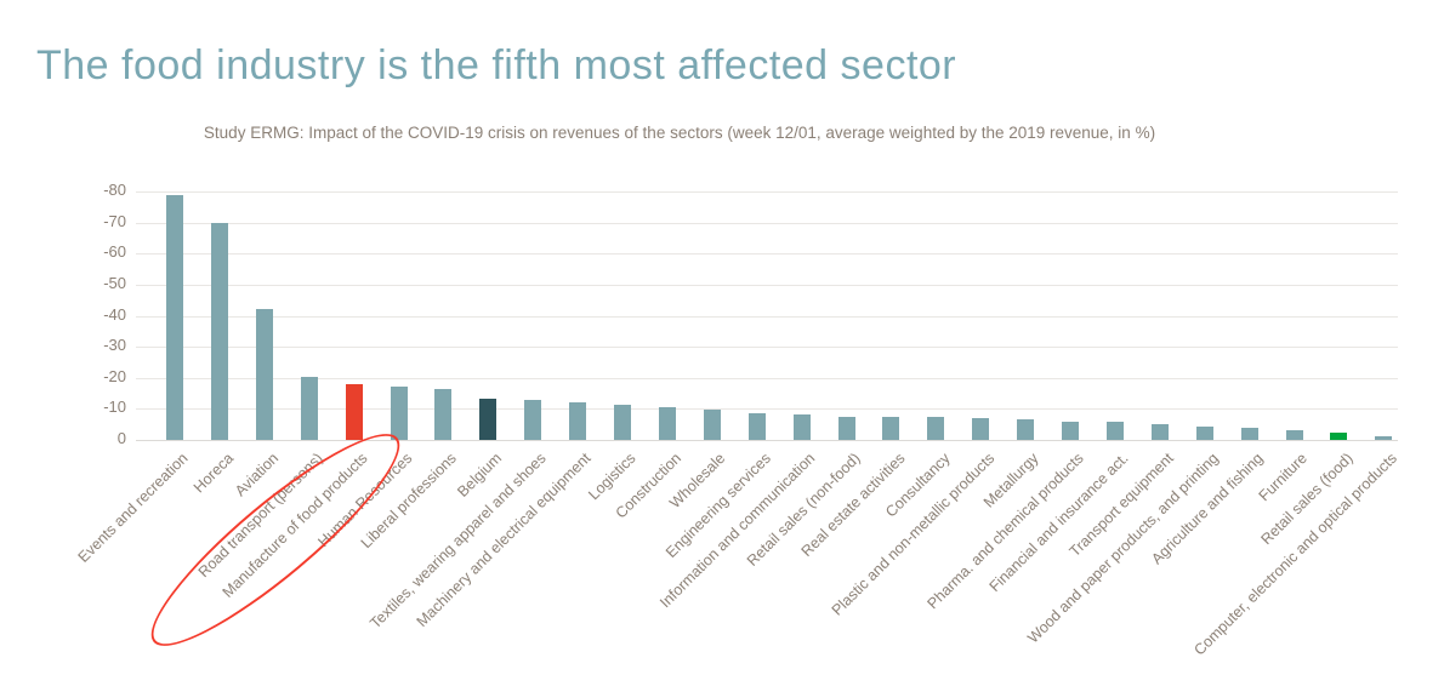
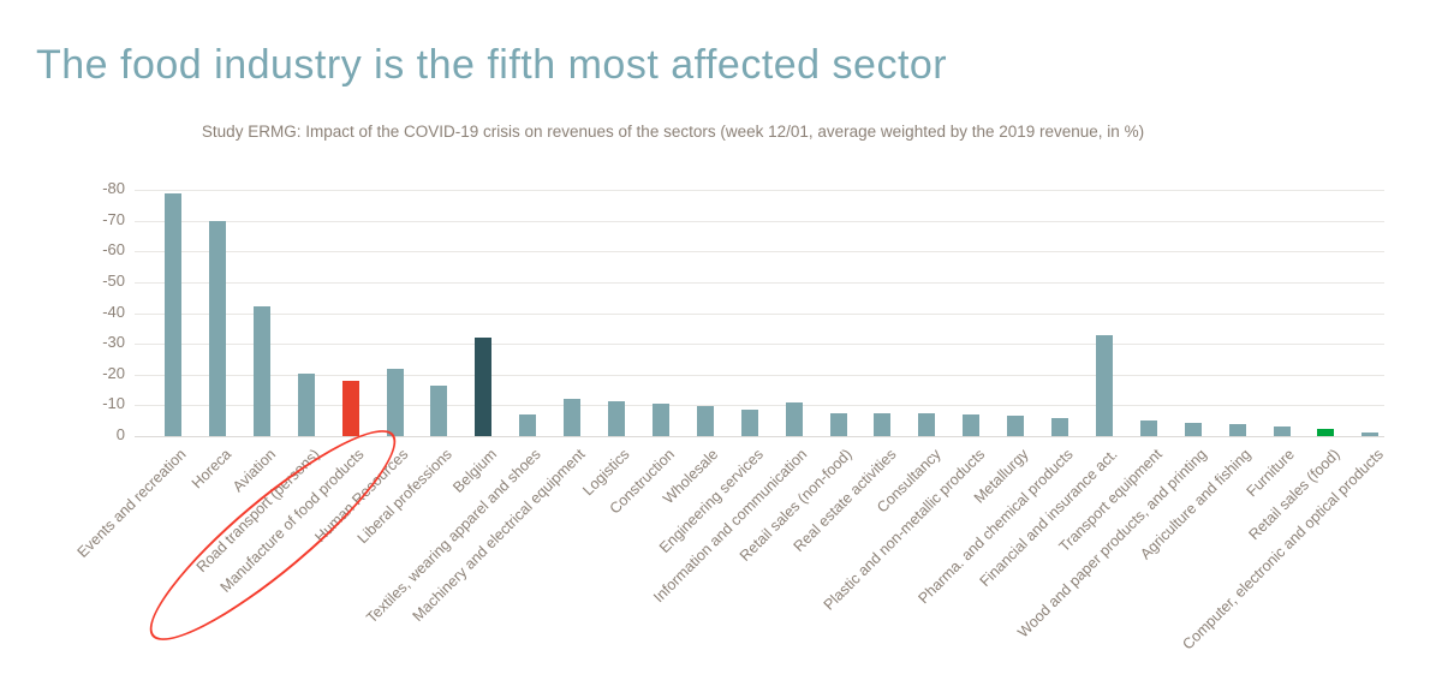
Human Resources: -17 -> -22
Belgium: -13 -> -32
Textiles, wearing apparel and shoes: -13 -> -7
Information and communication: -8 -> -11
Financial and insurance act.: -6 -> -33
